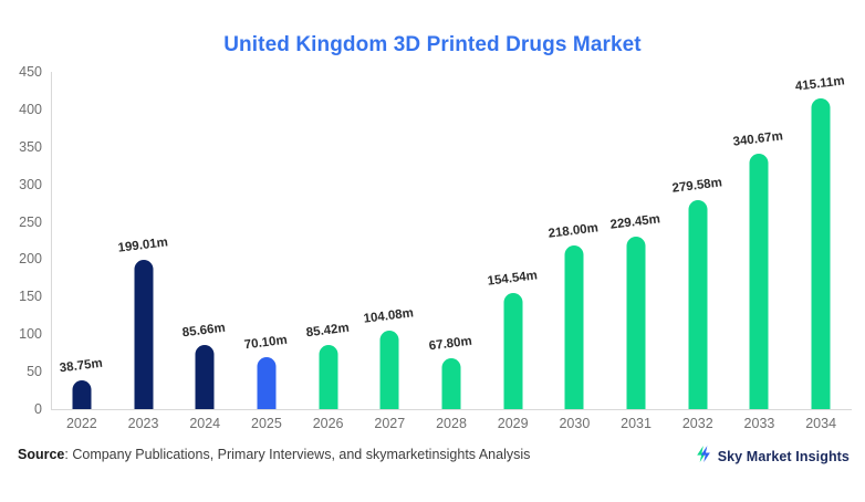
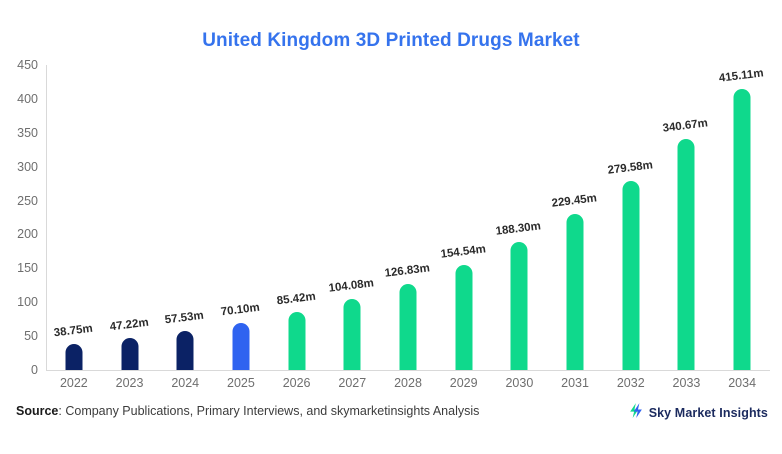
2023: 199.01m -> 47.22m
2024: 85.66m -> 57.53m
2028: 67.80m -> 126.83m
2030: 218.00m -> 188.30m
